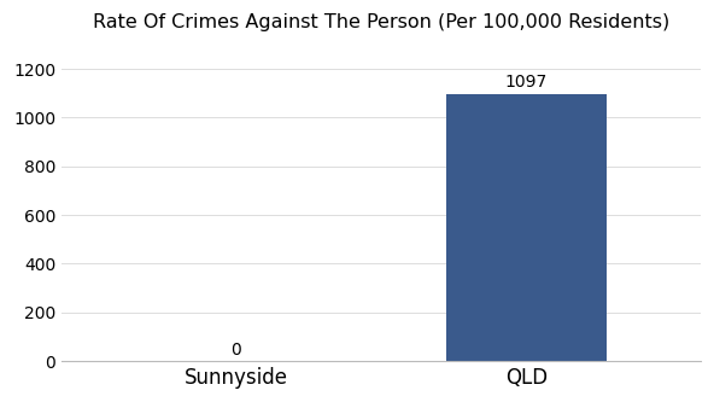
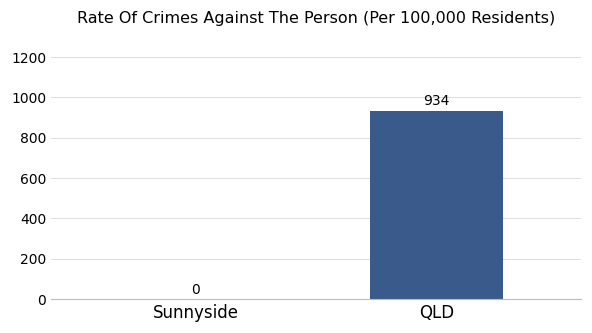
QLD: 1097 -> 934
